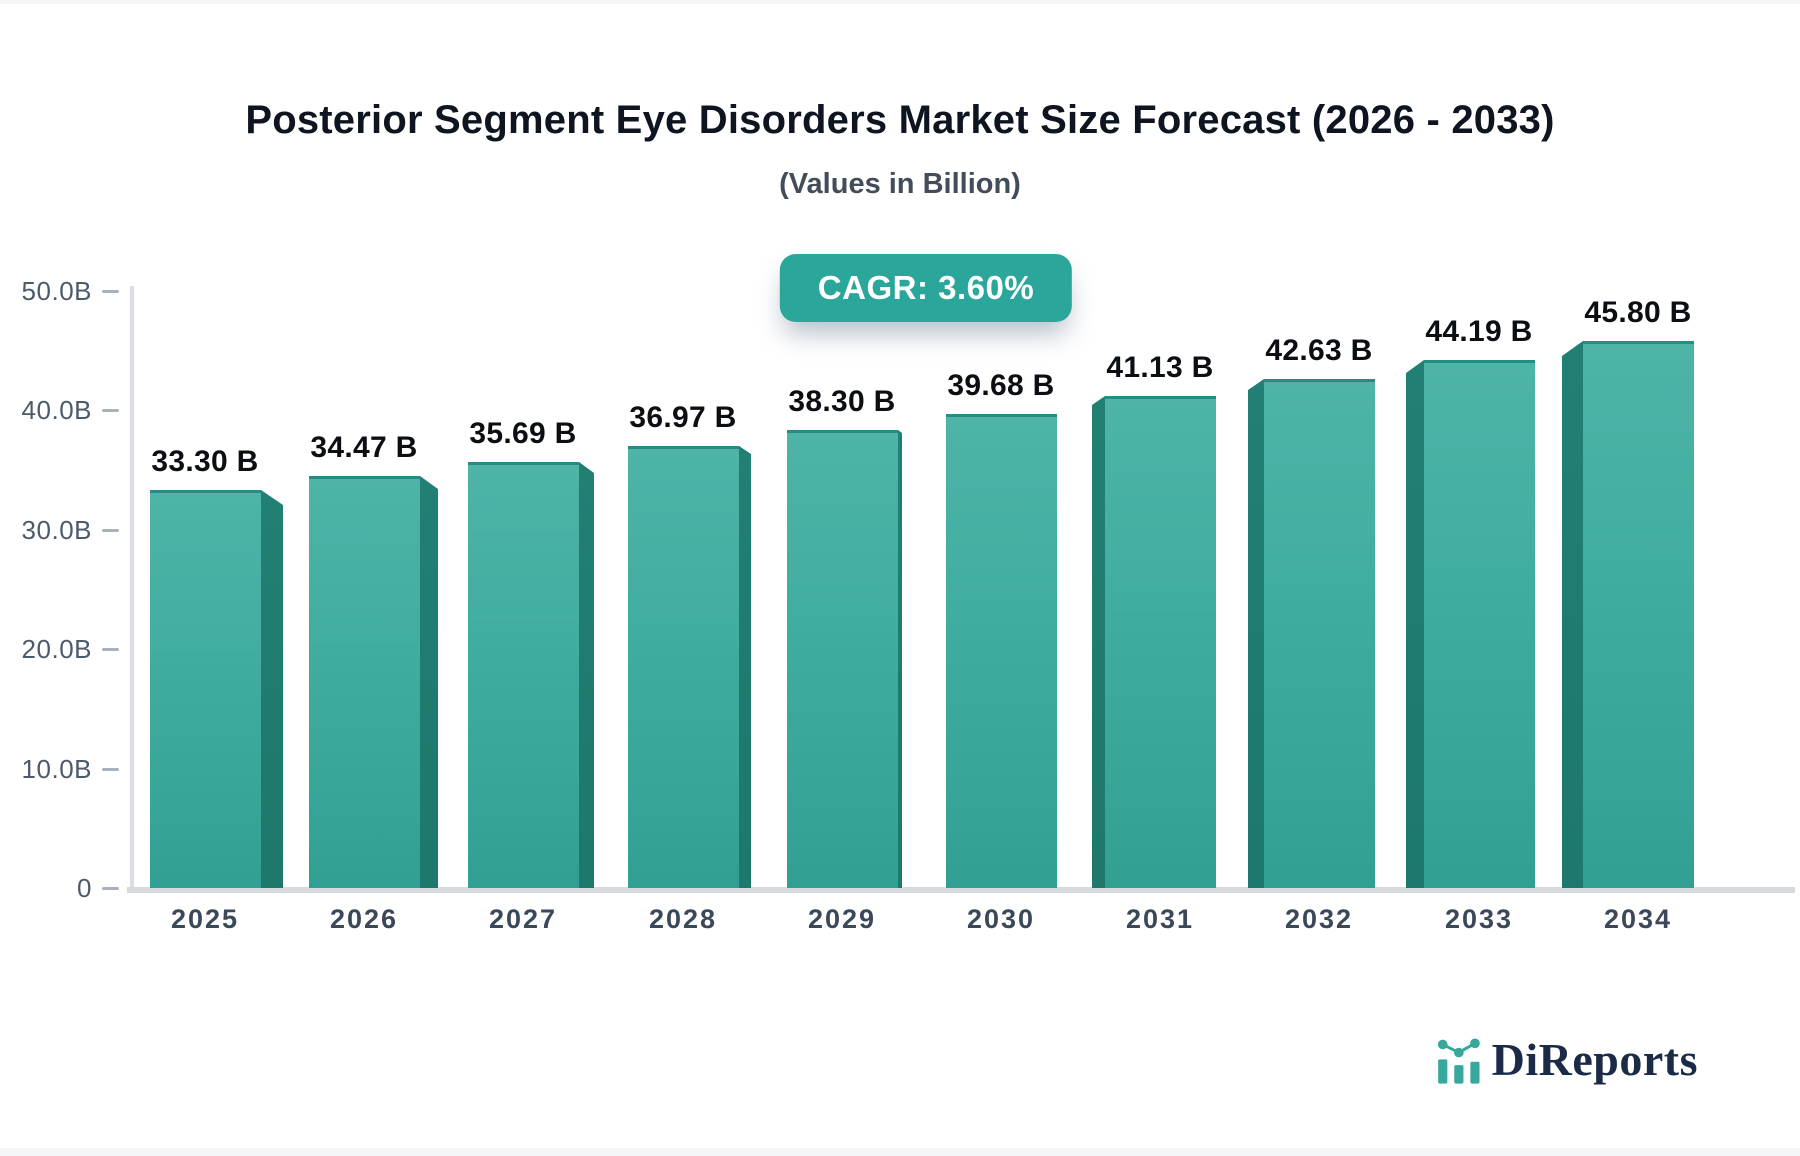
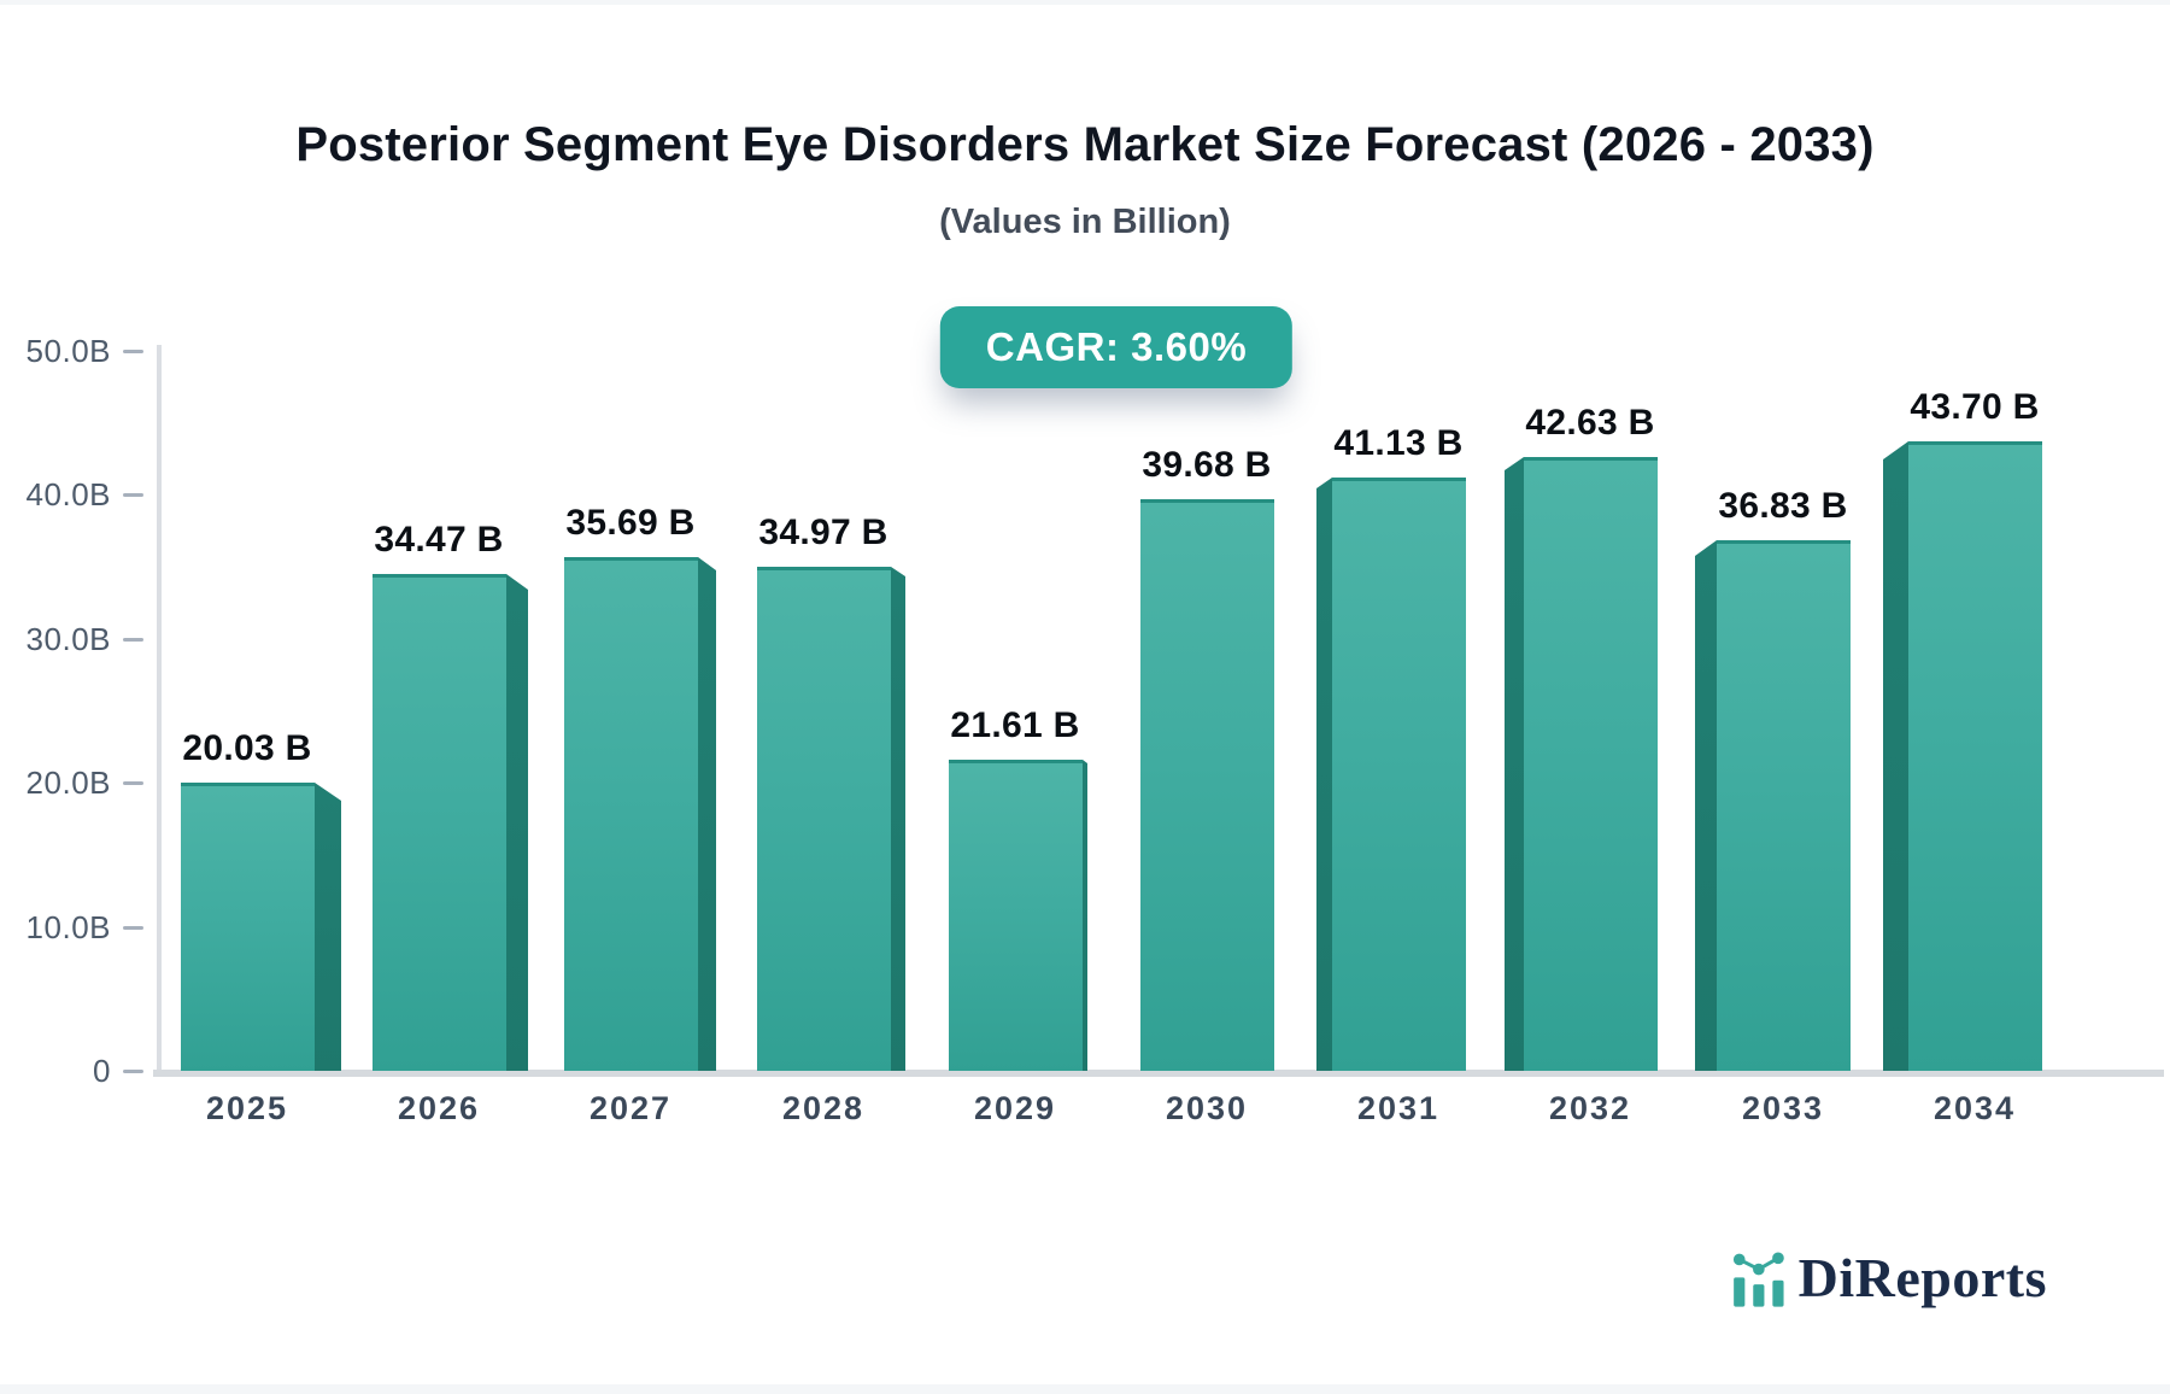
2025: 33.30 -> 20.03
2028: 36.97 -> 34.97
2029: 38.30 -> 21.61
2033: 44.19 -> 36.83
2034: 45.80 -> 43.70
